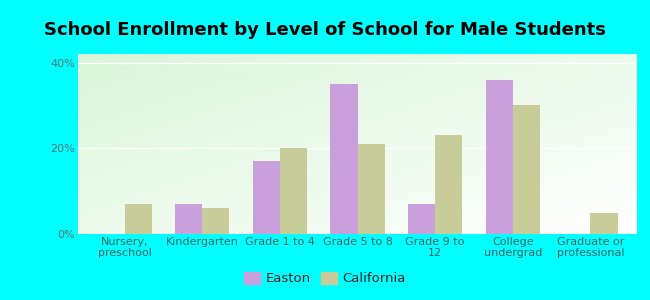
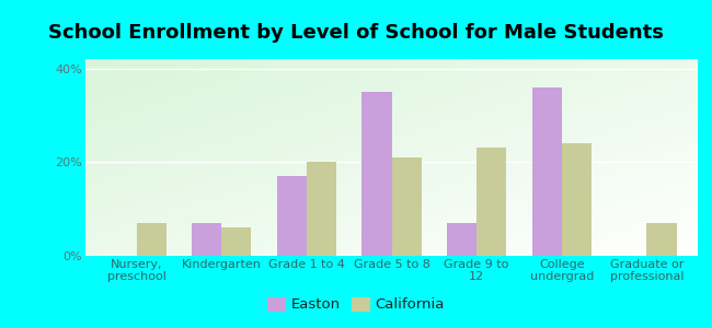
California/College undergrad: 30% -> 24%
California/Graduate or professional: 5% -> 7%
